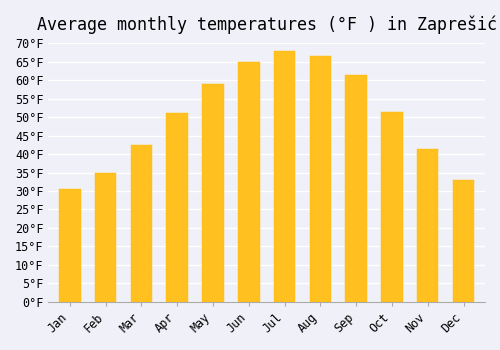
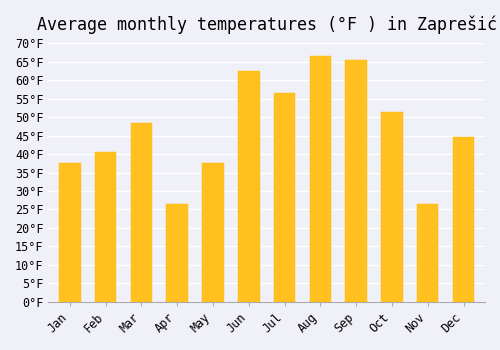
Jan: 30.5°F -> 37.5°F
Feb: 35.0°F -> 40.5°F
Mar: 42.5°F -> 48.5°F
Apr: 51.0°F -> 26.5°F
May: 59.0°F -> 37.5°F
Jun: 65.0°F -> 62.5°F
Jul: 68.0°F -> 56.5°F
Sep: 61.5°F -> 65.5°F
Nov: 41.5°F -> 26.5°F
Dec: 33.0°F -> 44.5°F
